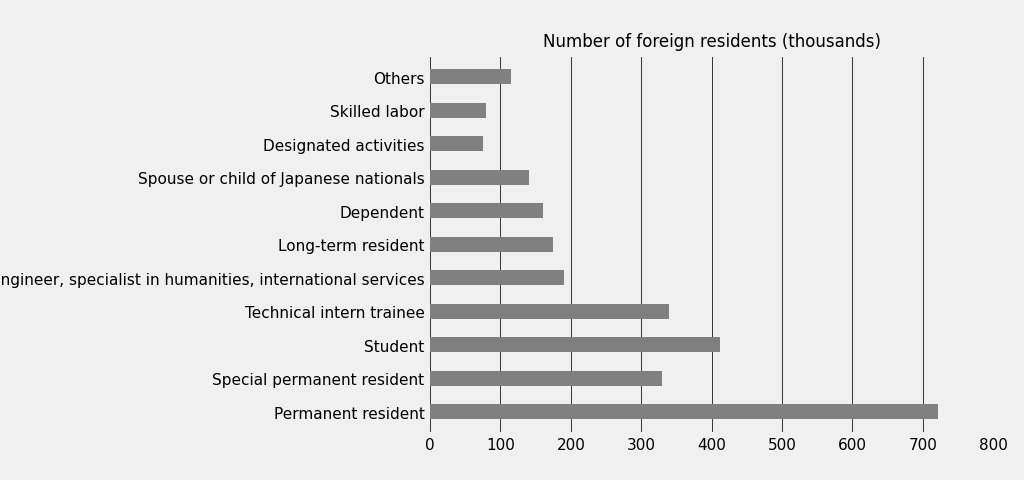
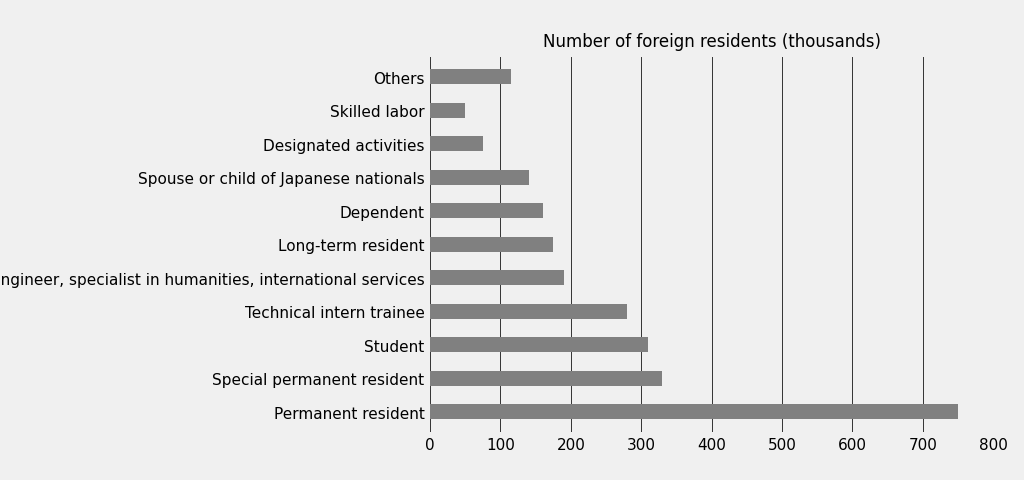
Skilled labor: 80 -> 50
Technical intern trainee: 340 -> 280
Student: 412 -> 310
Permanent resident: 722 -> 750
